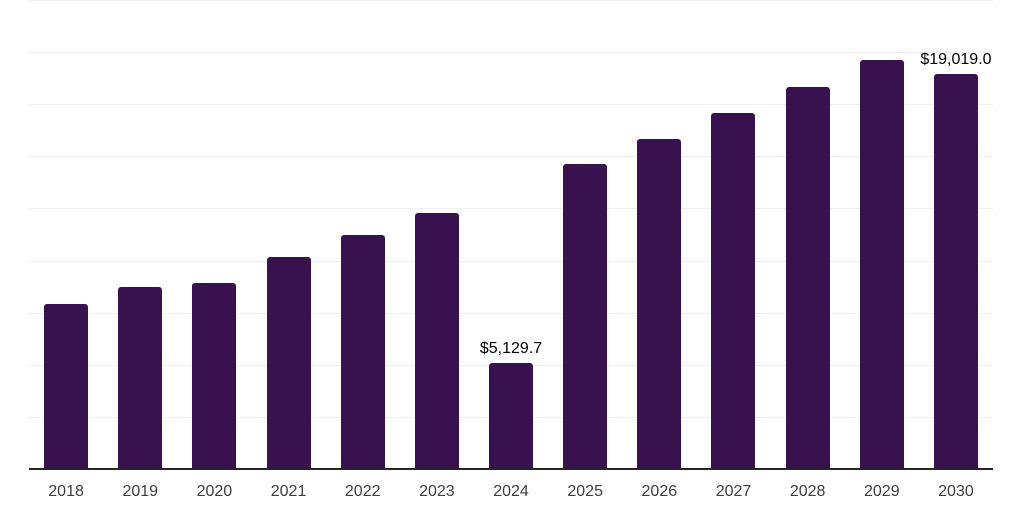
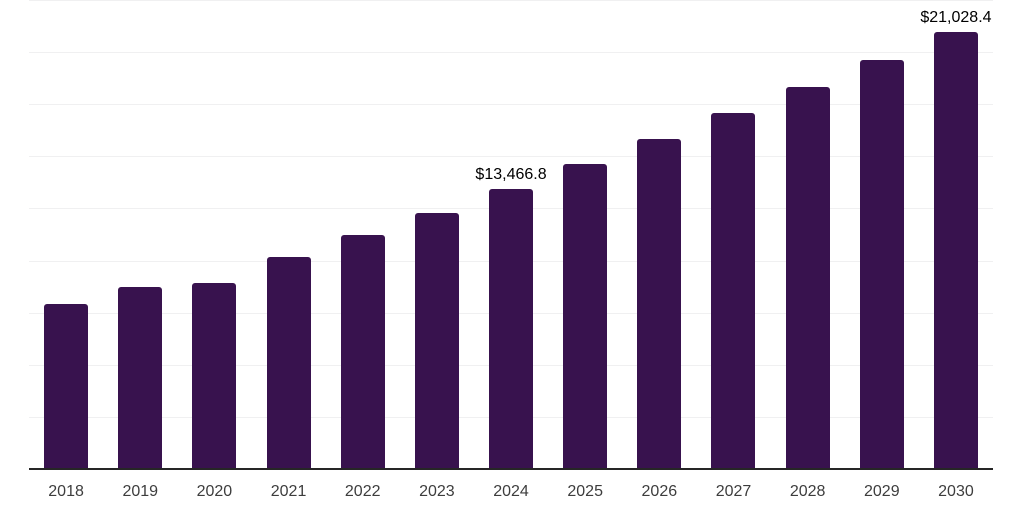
2024: $5,129.7 -> $13,466.8
2030: $19,019.0 -> $21,028.4
